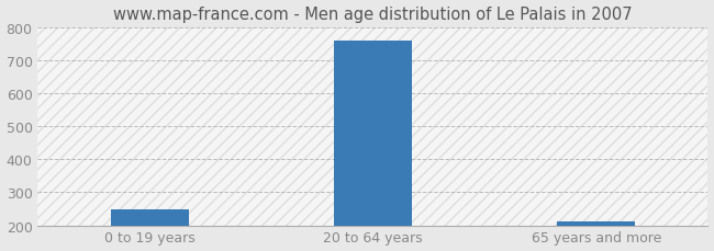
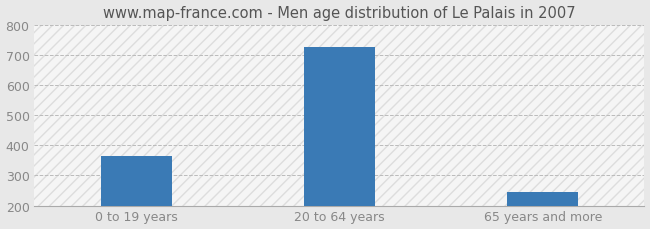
0 to 19 years: 248 -> 365
20 to 64 years: 760 -> 725
65 years and more: 212 -> 245
